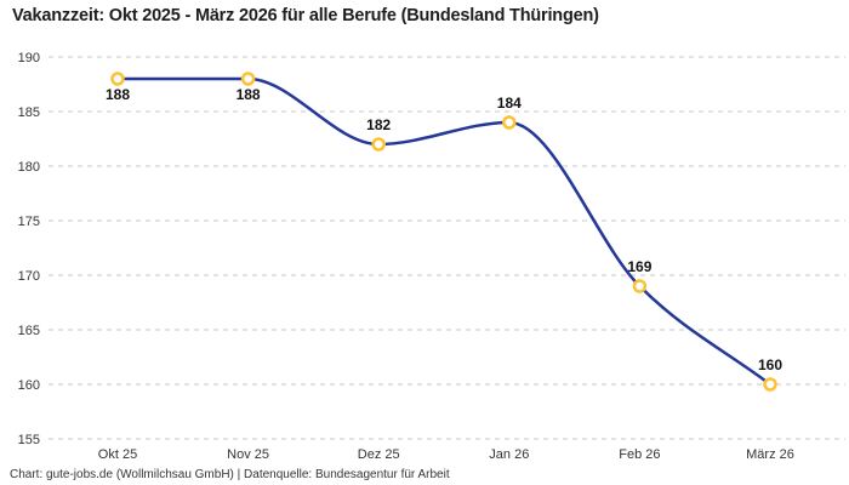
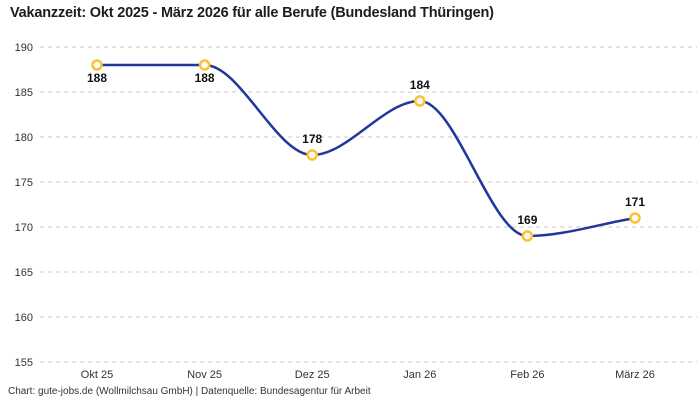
Dez 25: 182 -> 178
März 26: 160 -> 171
